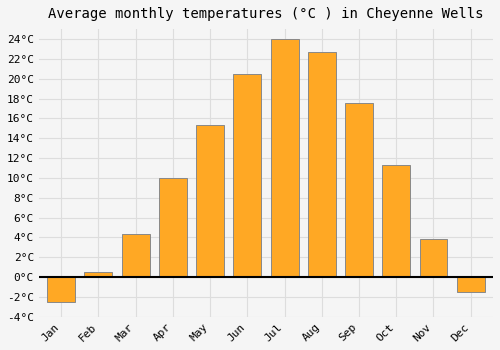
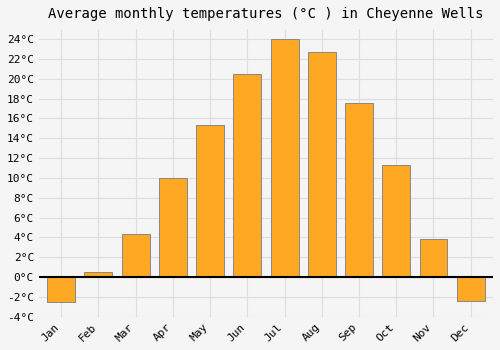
Dec: -1.5°C -> -2.4°C
